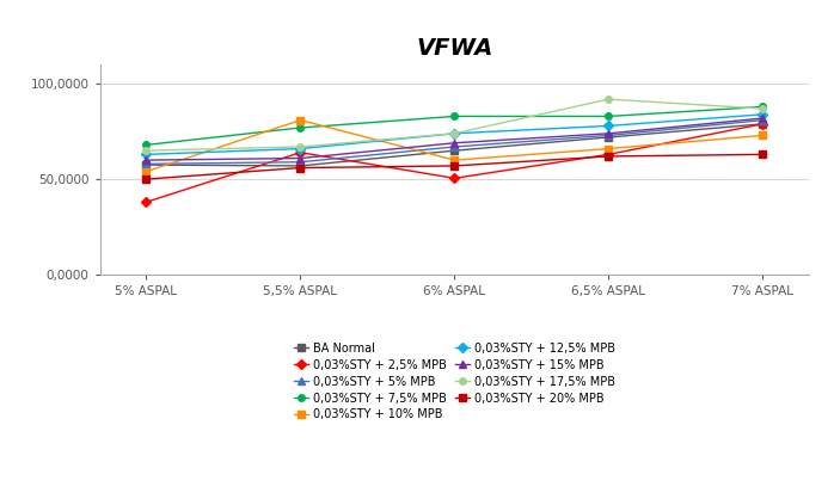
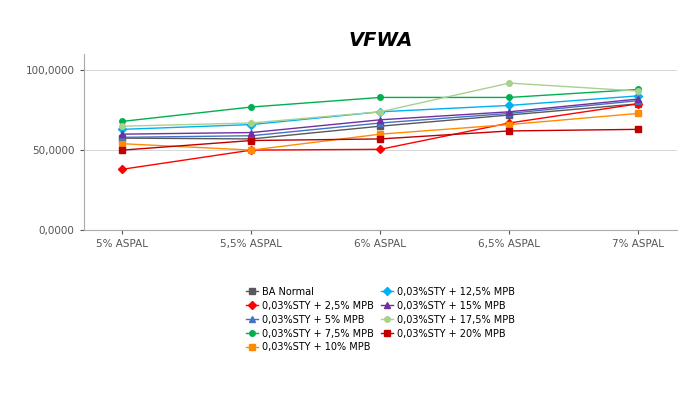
0,03%STY + 2,5% MPB/5,5% ASPAL: 64 -> 50
0,03%STY + 10% MPB/5,5% ASPAL: 81 -> 50
0,03%STY + 2,5% MPB/6,5% ASPAL: 63 -> 67
